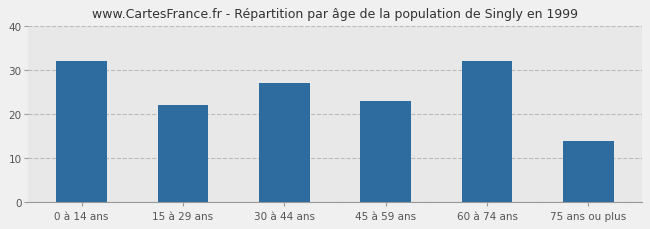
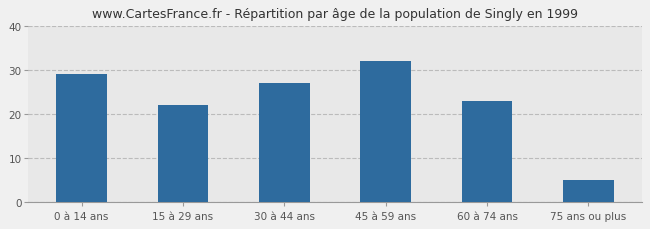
0 à 14 ans: 32 -> 29
45 à 59 ans: 23 -> 32
60 à 74 ans: 32 -> 23
75 ans ou plus: 14 -> 5
